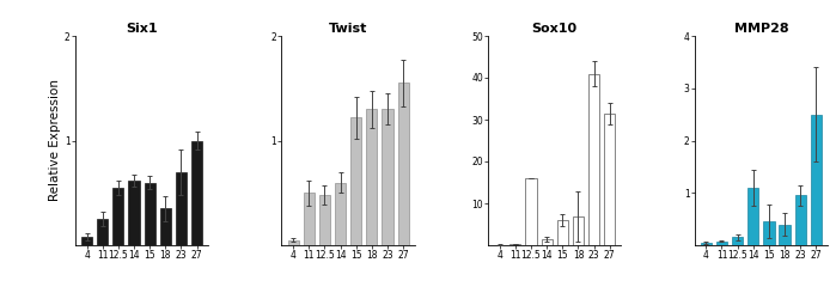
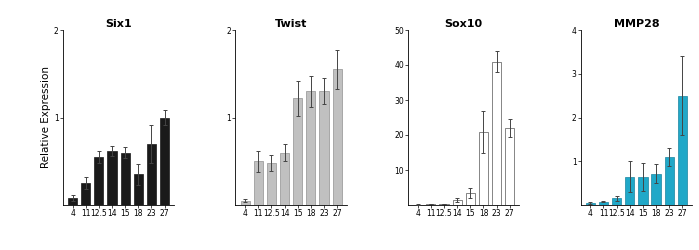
Sox10/12.5: 16.0 -> 0.3
Sox10/15: 6.0 -> 3.5
Sox10/18: 7.0 -> 21.0
Sox10/27: 31.5 -> 22.0
MMP28/14: 1.10 -> 0.65
MMP28/15: 0.45 -> 0.65
MMP28/18: 0.40 -> 0.72
MMP28/23: 0.95 -> 1.10
